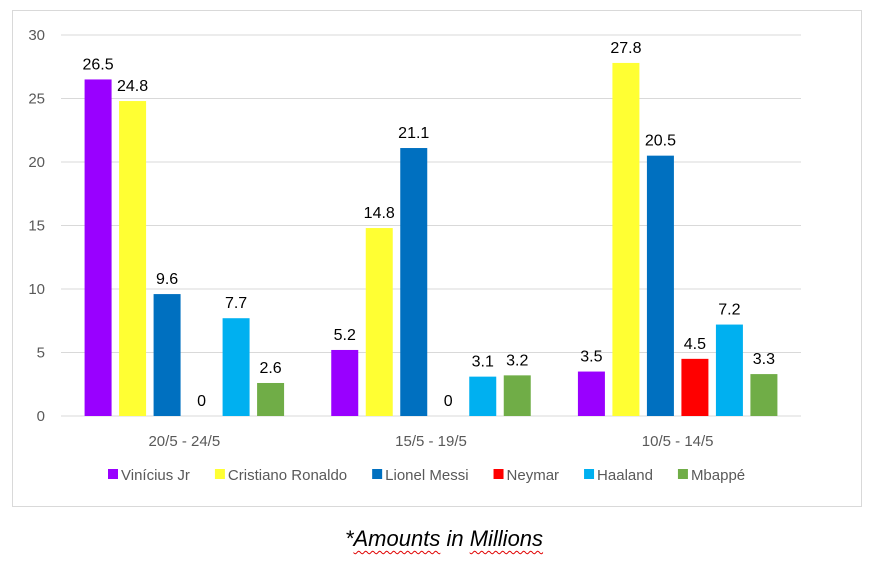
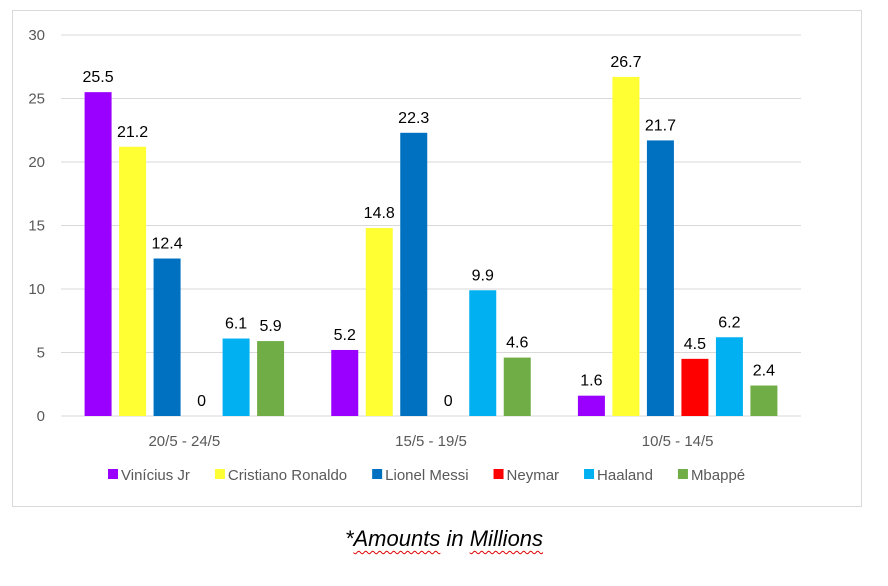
Vinícius Jr/20/5 - 24/5: 26.5 -> 25.5
Cristiano Ronaldo/20/5 - 24/5: 24.8 -> 21.2
Lionel Messi/20/5 - 24/5: 9.6 -> 12.4
Haaland/20/5 - 24/5: 7.7 -> 6.1
Mbappé/20/5 - 24/5: 2.6 -> 5.9
Lionel Messi/15/5 - 19/5: 21.1 -> 22.3
Haaland/15/5 - 19/5: 3.1 -> 9.9
Mbappé/15/5 - 19/5: 3.2 -> 4.6
Vinícius Jr/10/5 - 14/5: 3.5 -> 1.6
Cristiano Ronaldo/10/5 - 14/5: 27.8 -> 26.7
Lionel Messi/10/5 - 14/5: 20.5 -> 21.7
Haaland/10/5 - 14/5: 7.2 -> 6.2
Mbappé/10/5 - 14/5: 3.3 -> 2.4
